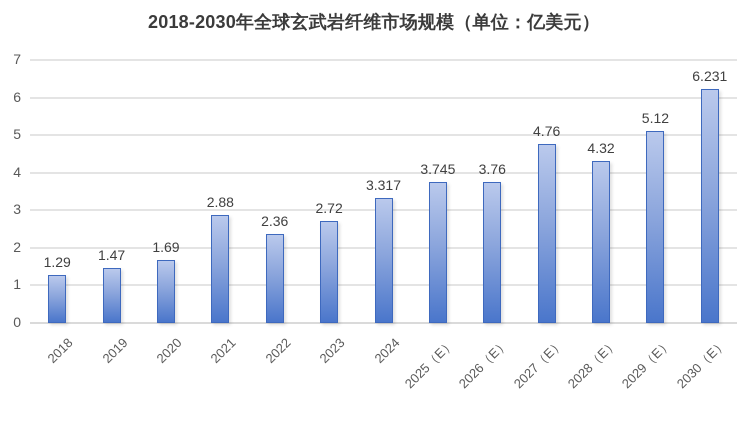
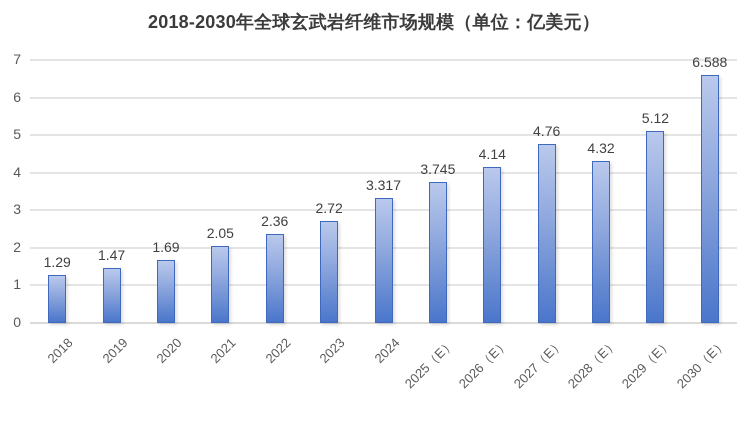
2021: 2.88 -> 2.05
2026（E）: 3.76 -> 4.14
2030（E）: 6.231 -> 6.588
